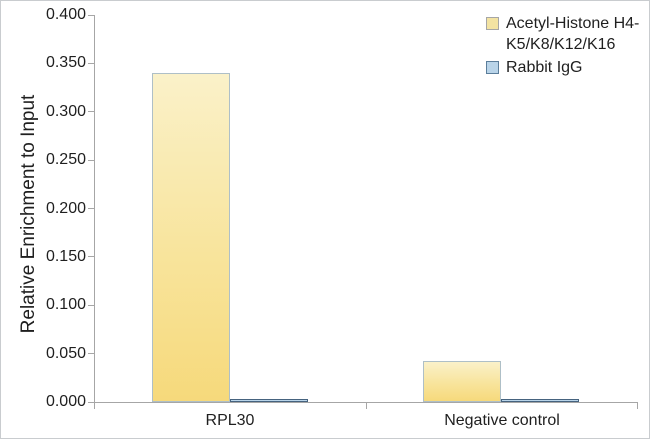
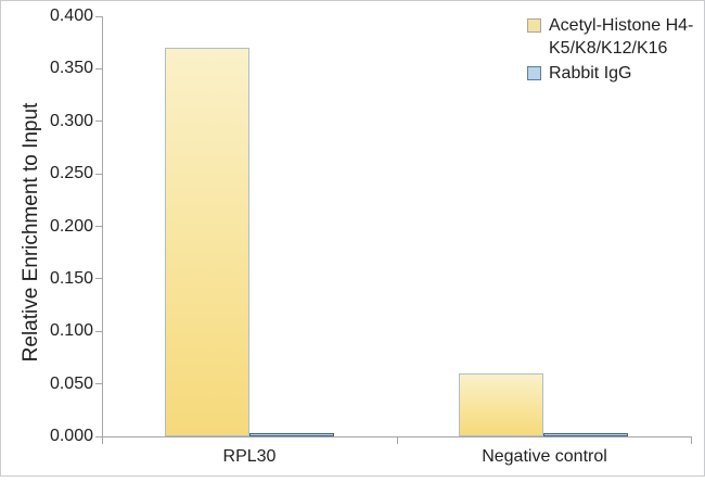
Acetyl-Histone H4-K5/K8/K12/K16/RPL30: 0.34 -> 0.37
Acetyl-Histone H4-K5/K8/K12/K16/Negative control: 0.04 -> 0.06
